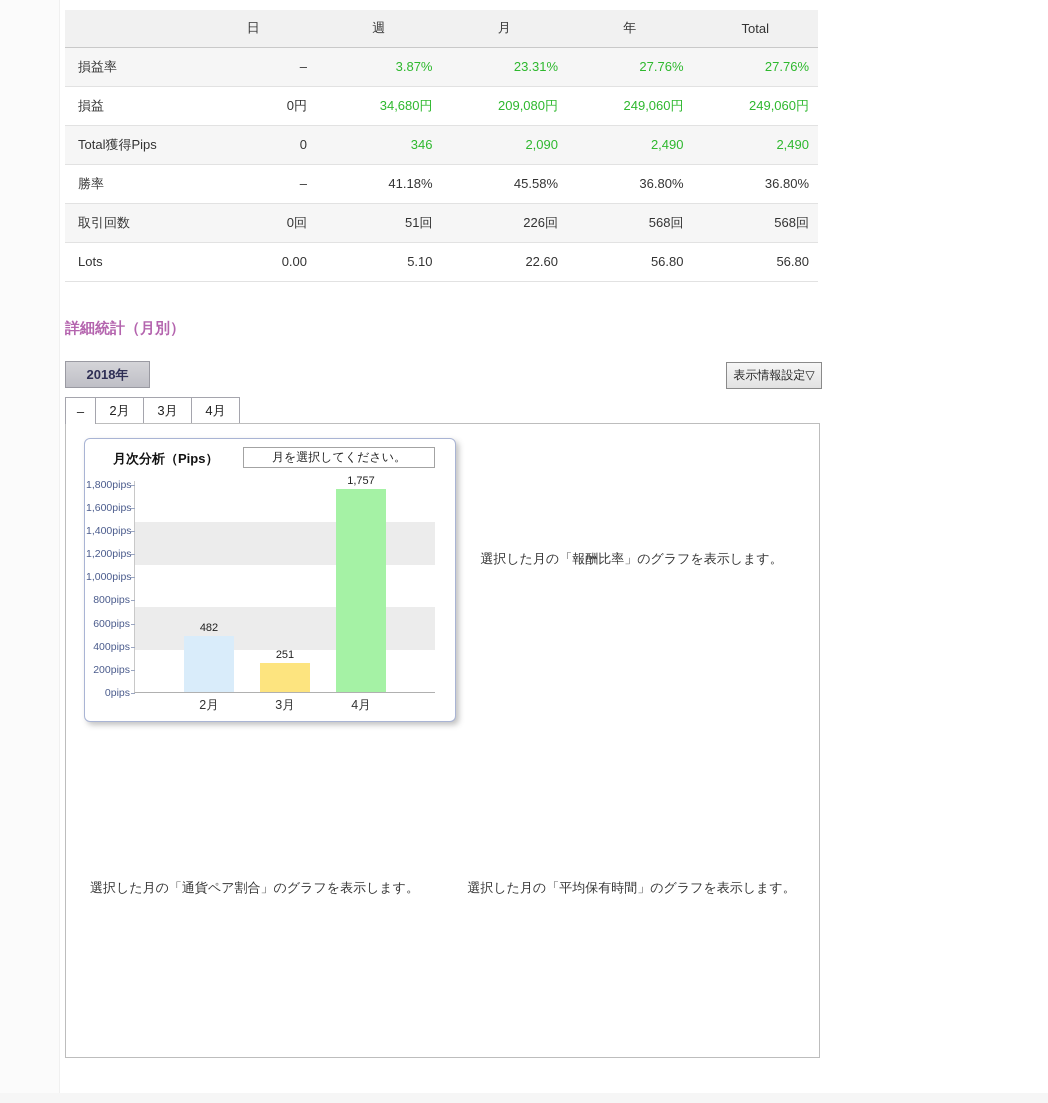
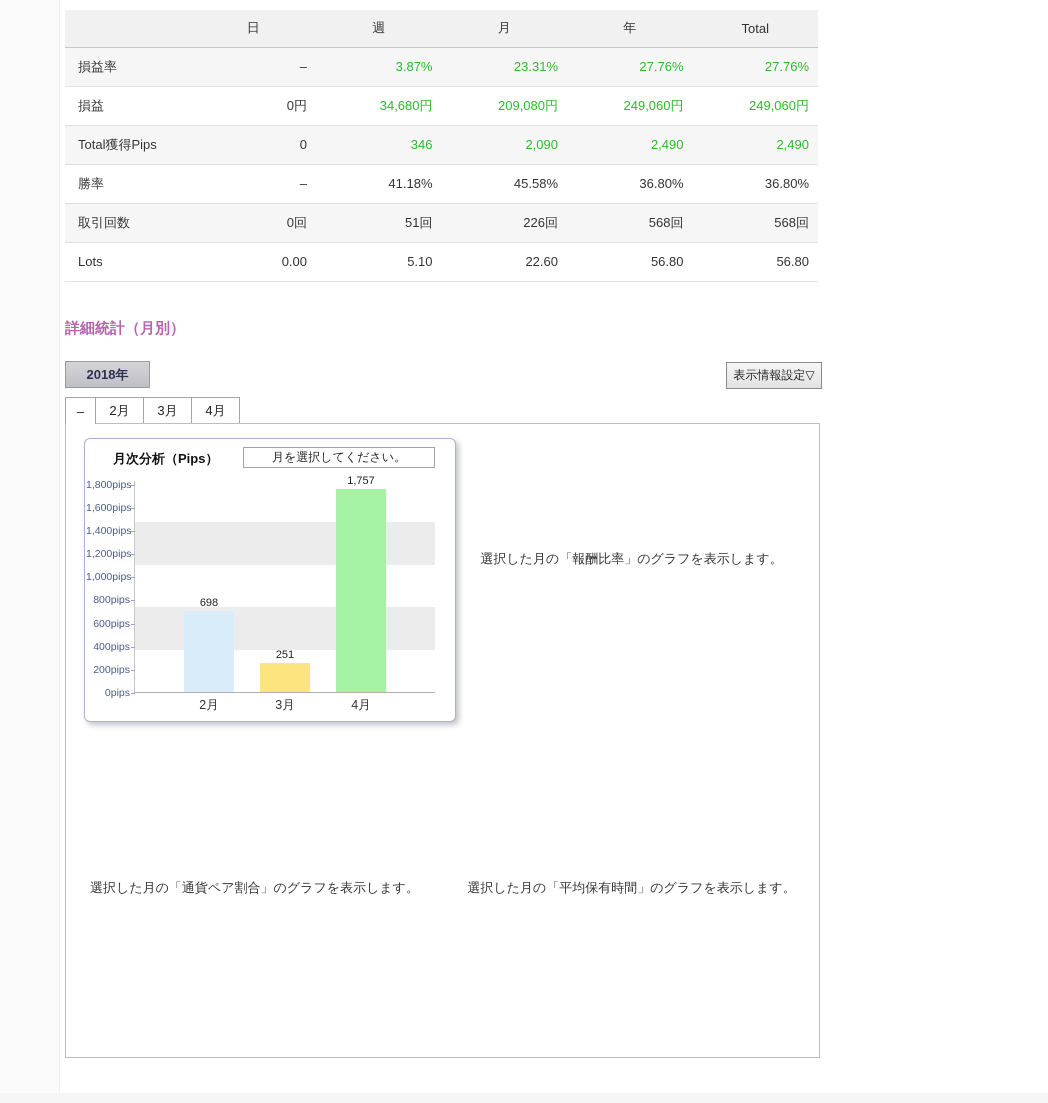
2月: 482 -> 698
